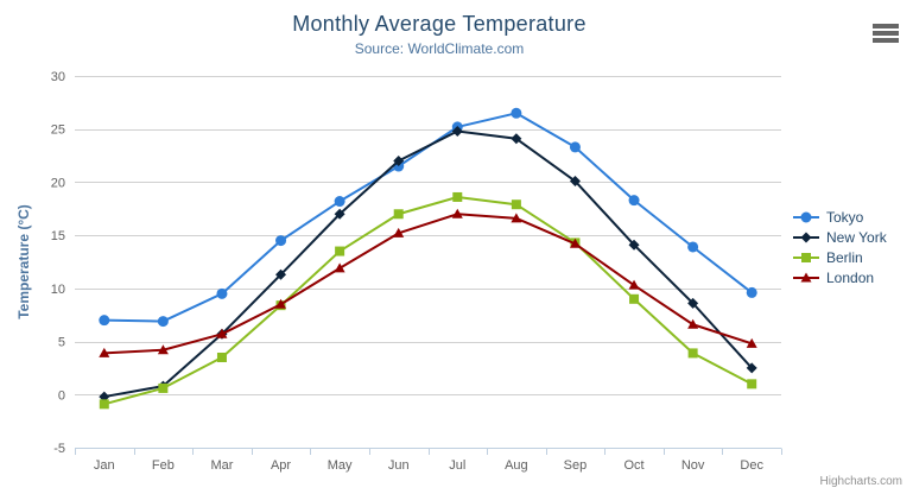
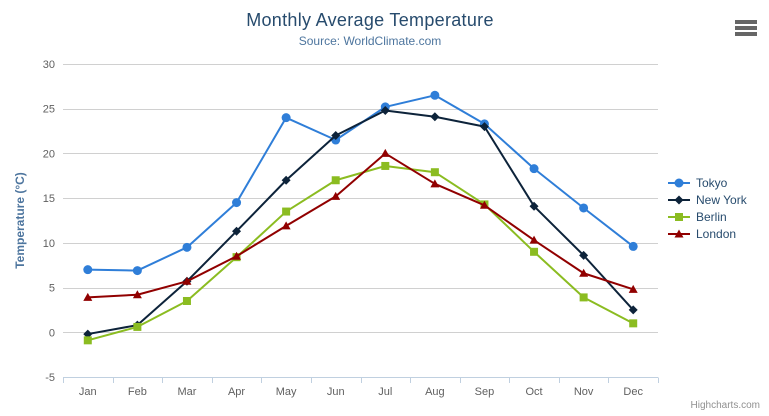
Tokyo/May: 18 -> 24
London/Jul: 17 -> 20
New York/Sep: 20 -> 23
